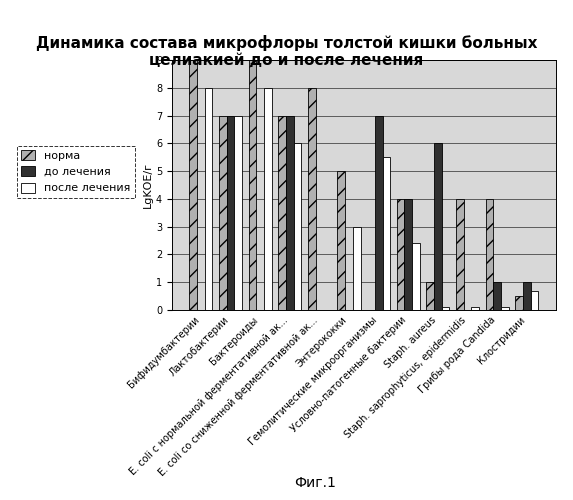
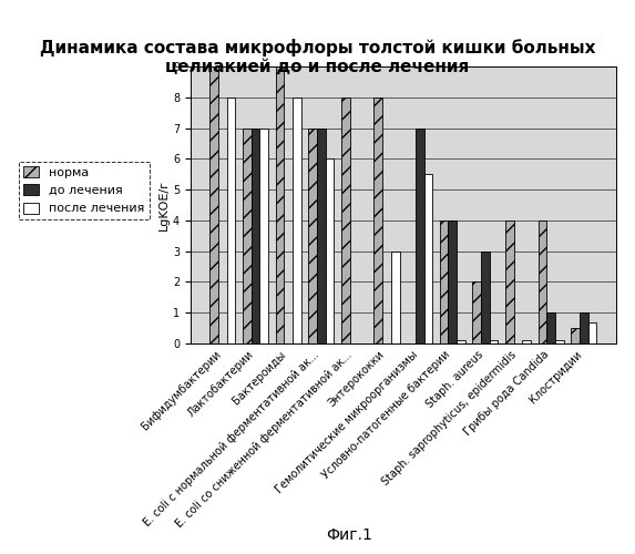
норма/Энтерококки: 5.0 -> 8.0
после лечения/Условно-патогенные бактерии: 2.4 -> 0.1
норма/Staph. aureus: 1.0 -> 2.0
до лечения/Staph. aureus: 6 -> 3
